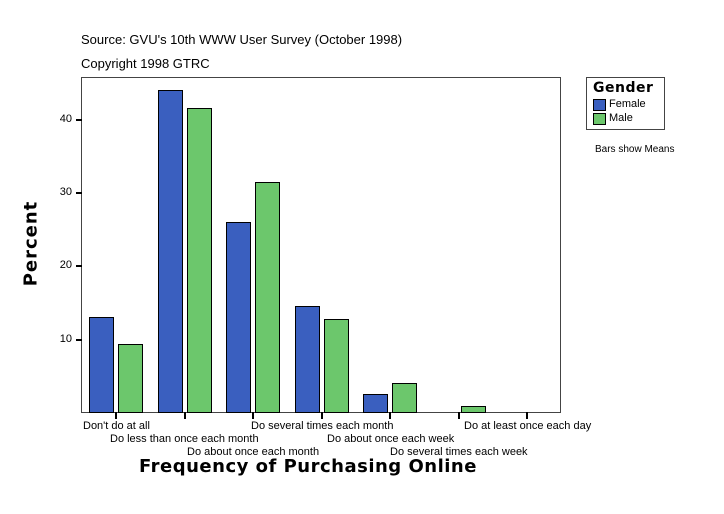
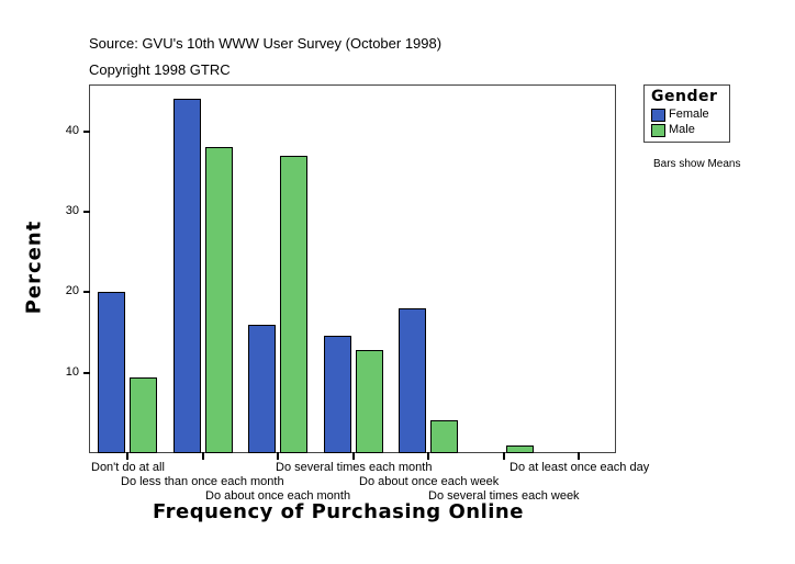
Female/Don't do at all: 13 -> 20
Male/Do less than once each month: 42 -> 38
Female/Do about once each month: 26 -> 16
Male/Do about once each month: 32 -> 37
Female/Do about once each week: 3 -> 18
